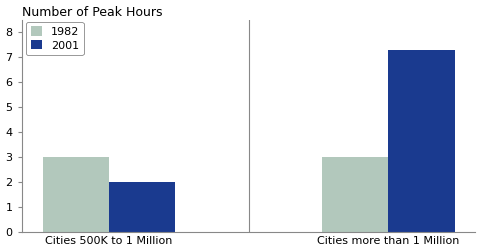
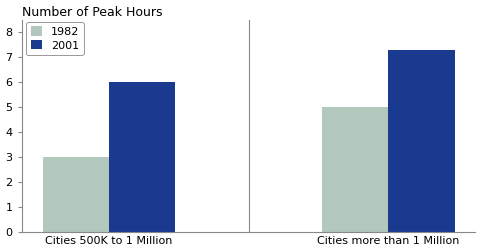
2001/Cities 500K to 1 Million: 2.0 -> 6.0
1982/Cities more than 1 Million: 3 -> 5
